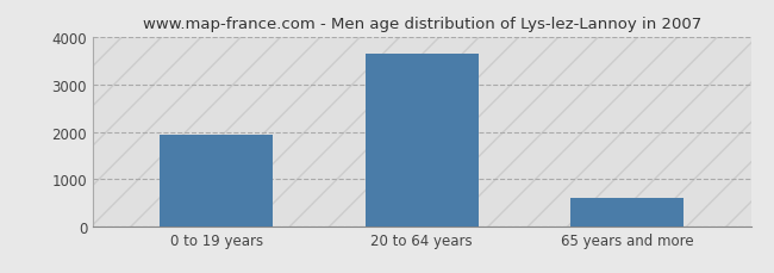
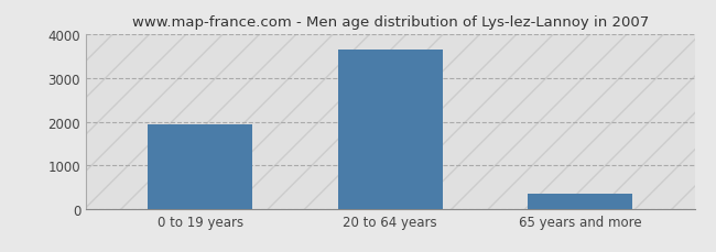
65 years and more: 600 -> 350
